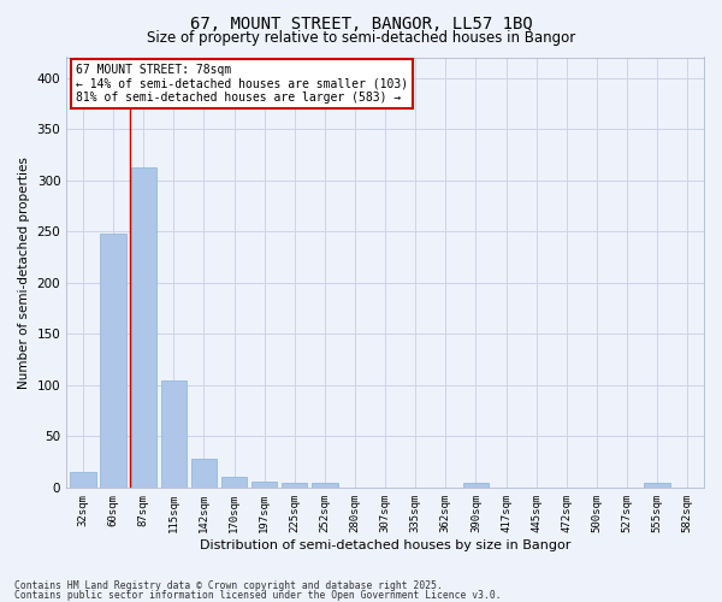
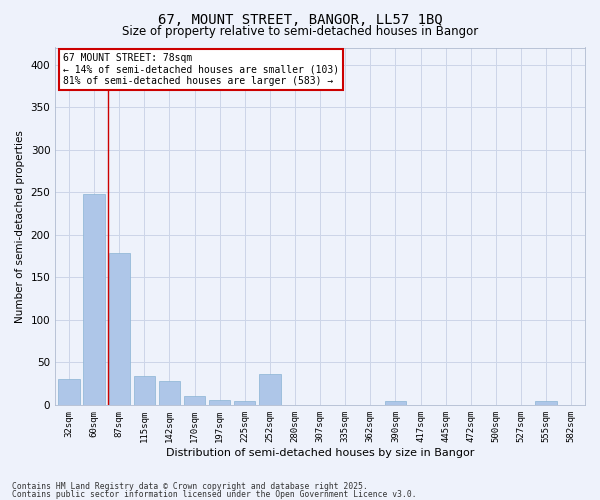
32sqm: 15 -> 30
87sqm: 312 -> 178
115sqm: 105 -> 34
252sqm: 4 -> 36
